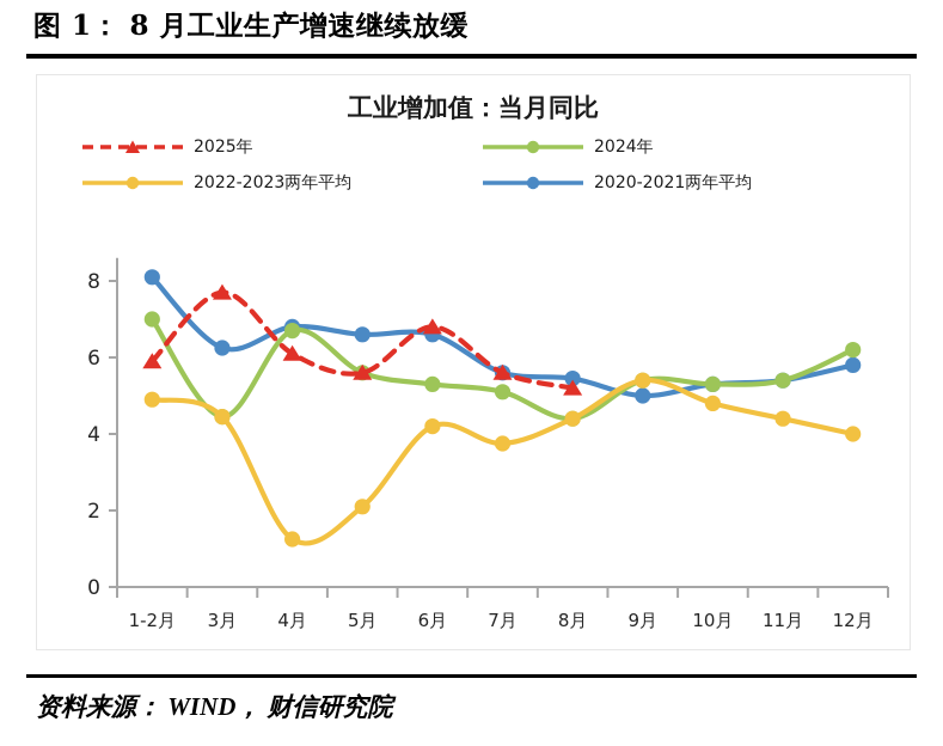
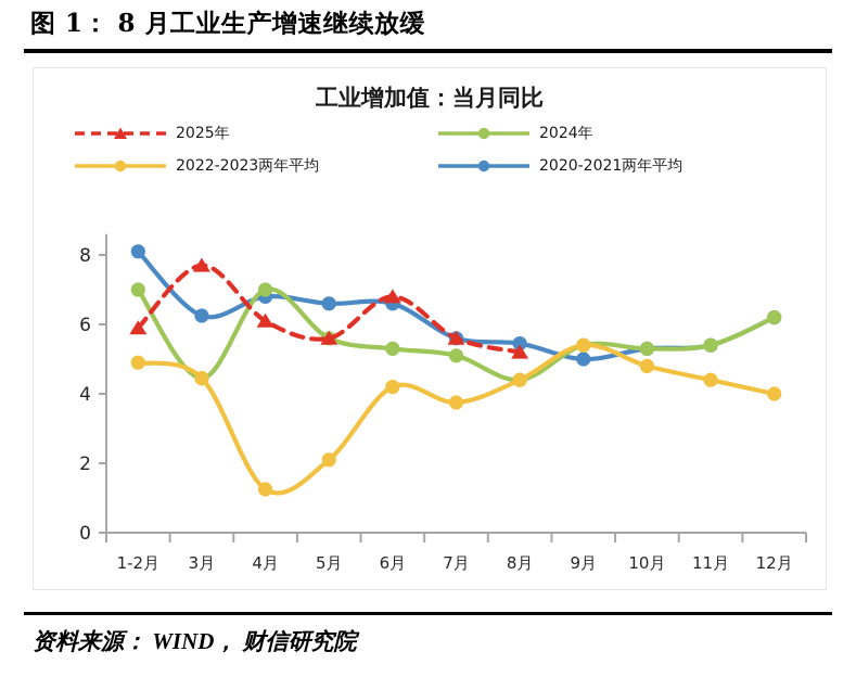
2024年/4月: 6.7 -> 7.0
2020-2021两年平均/12月: 5.8 -> 6.2
